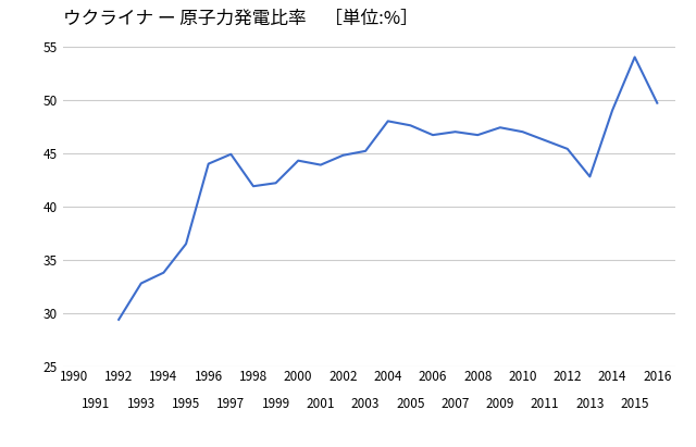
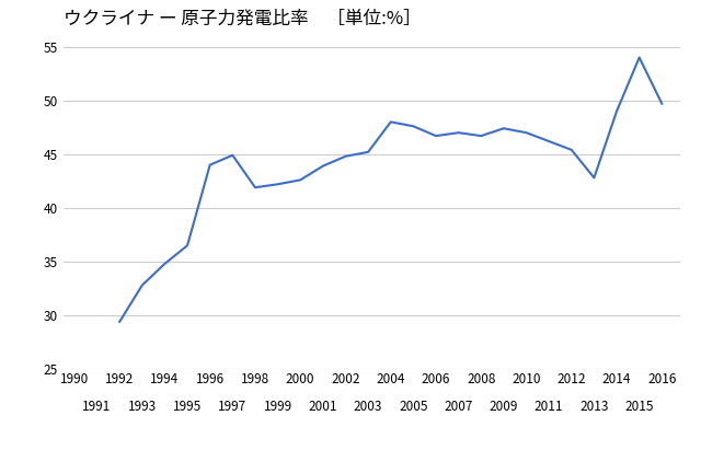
1994: 33.8 -> 34.8
2000: 44.3 -> 42.6
